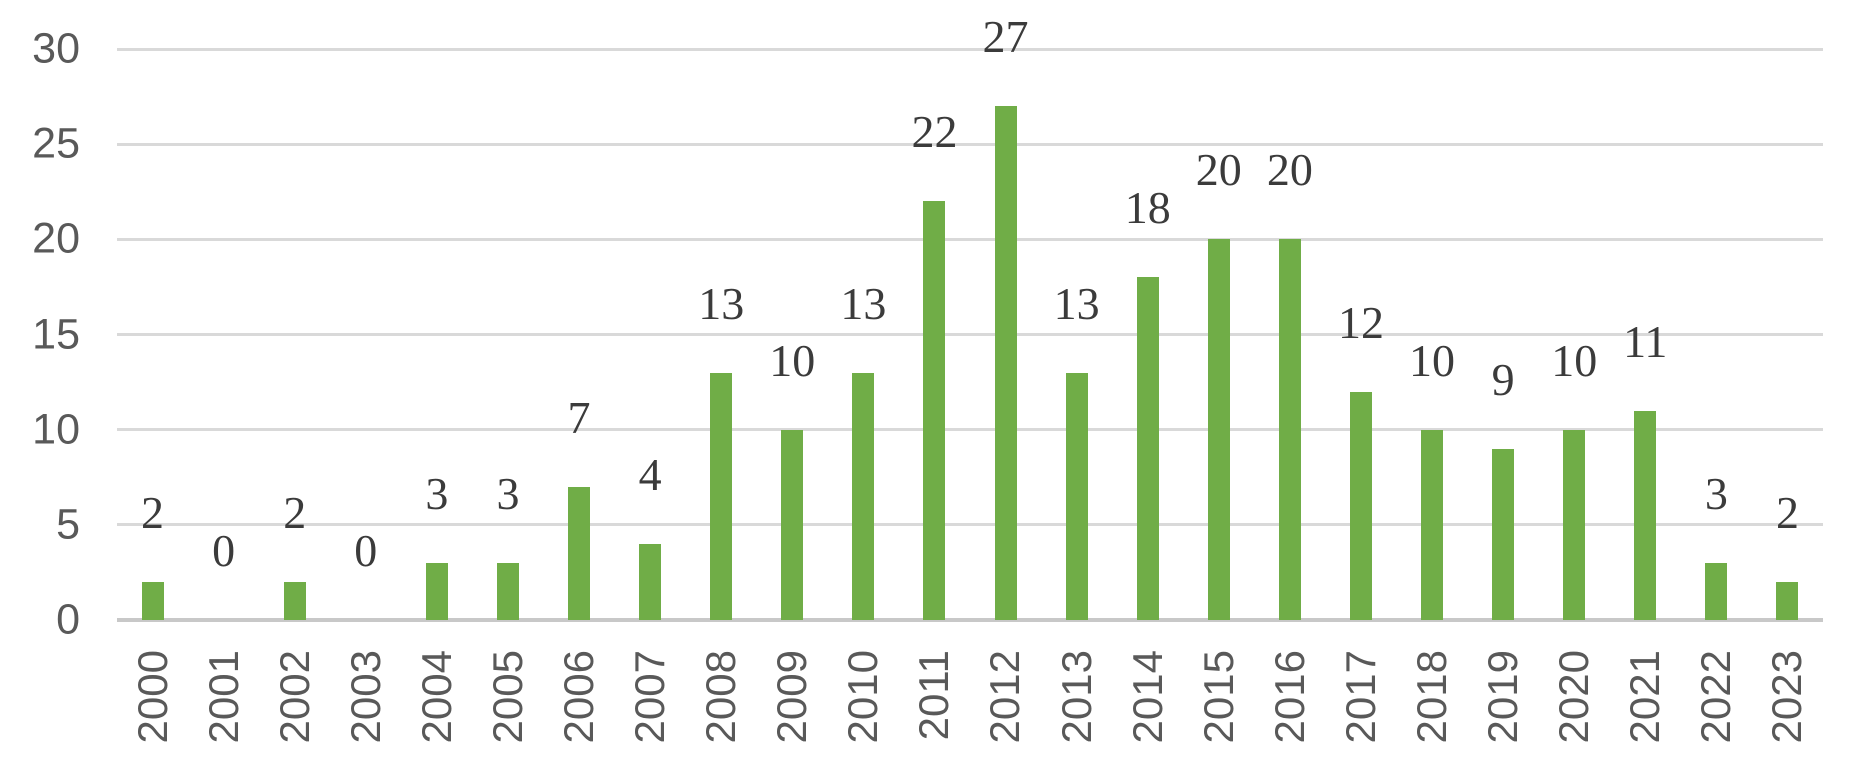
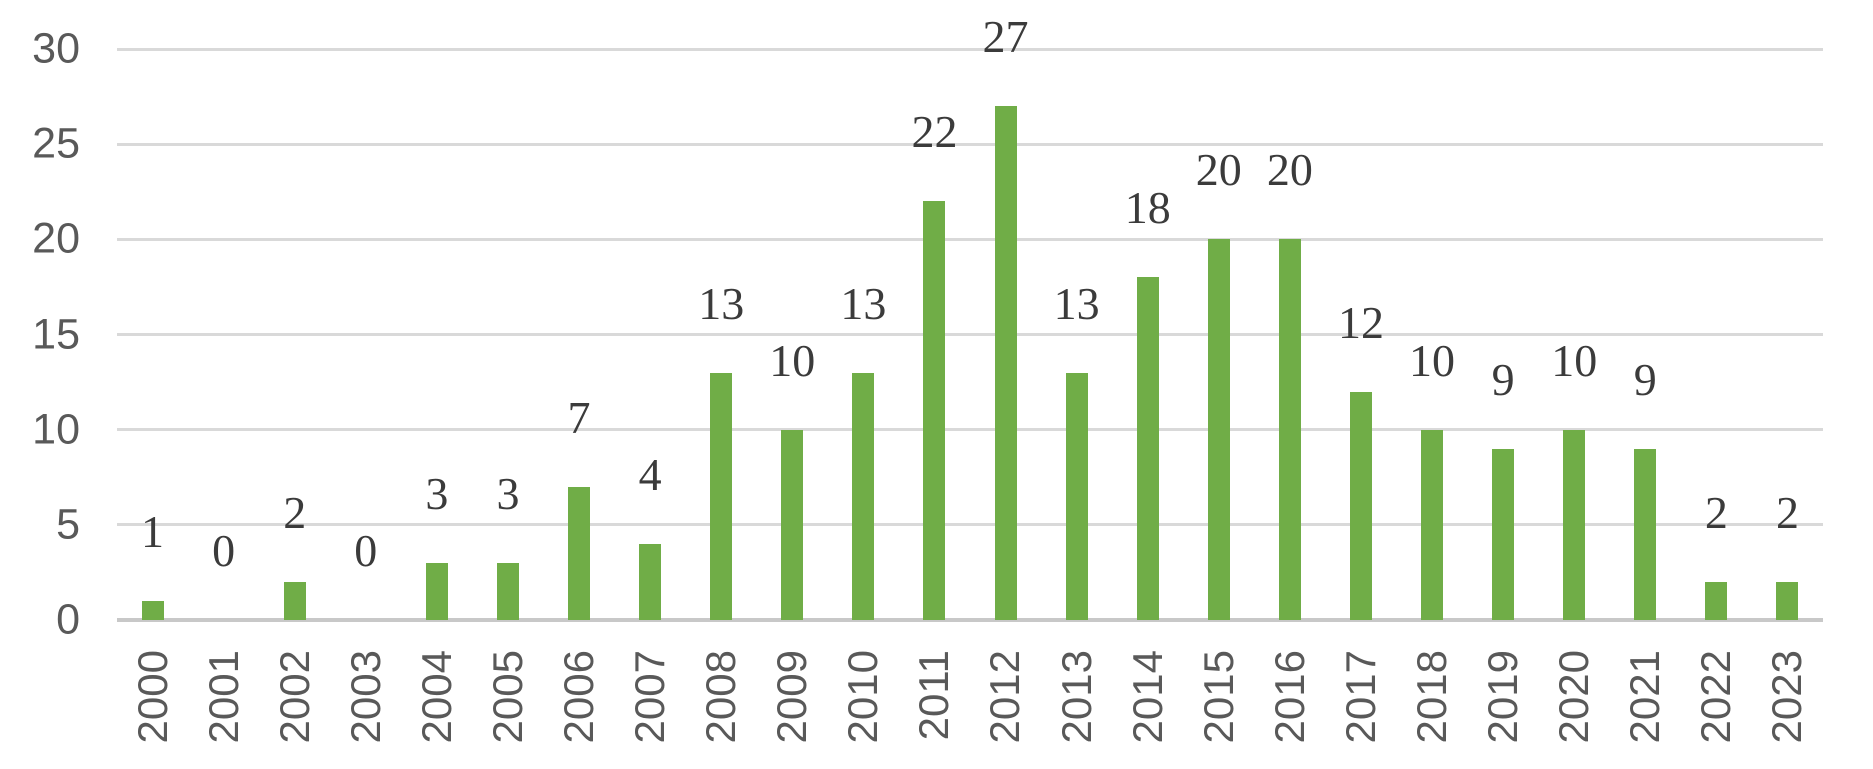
2000: 2 -> 1
2021: 11 -> 9
2022: 3 -> 2
